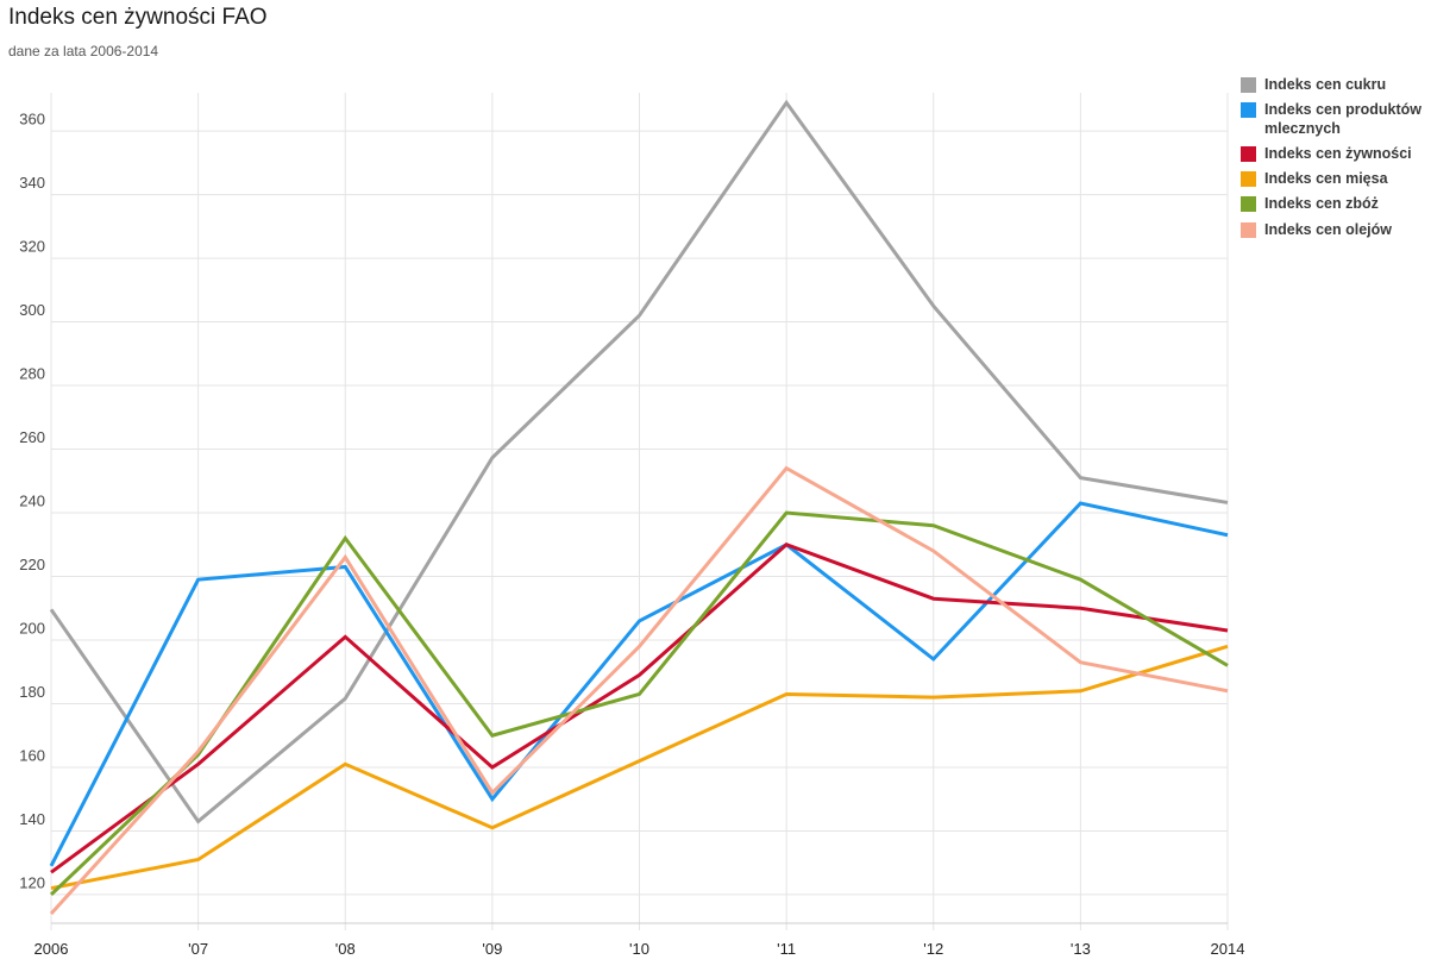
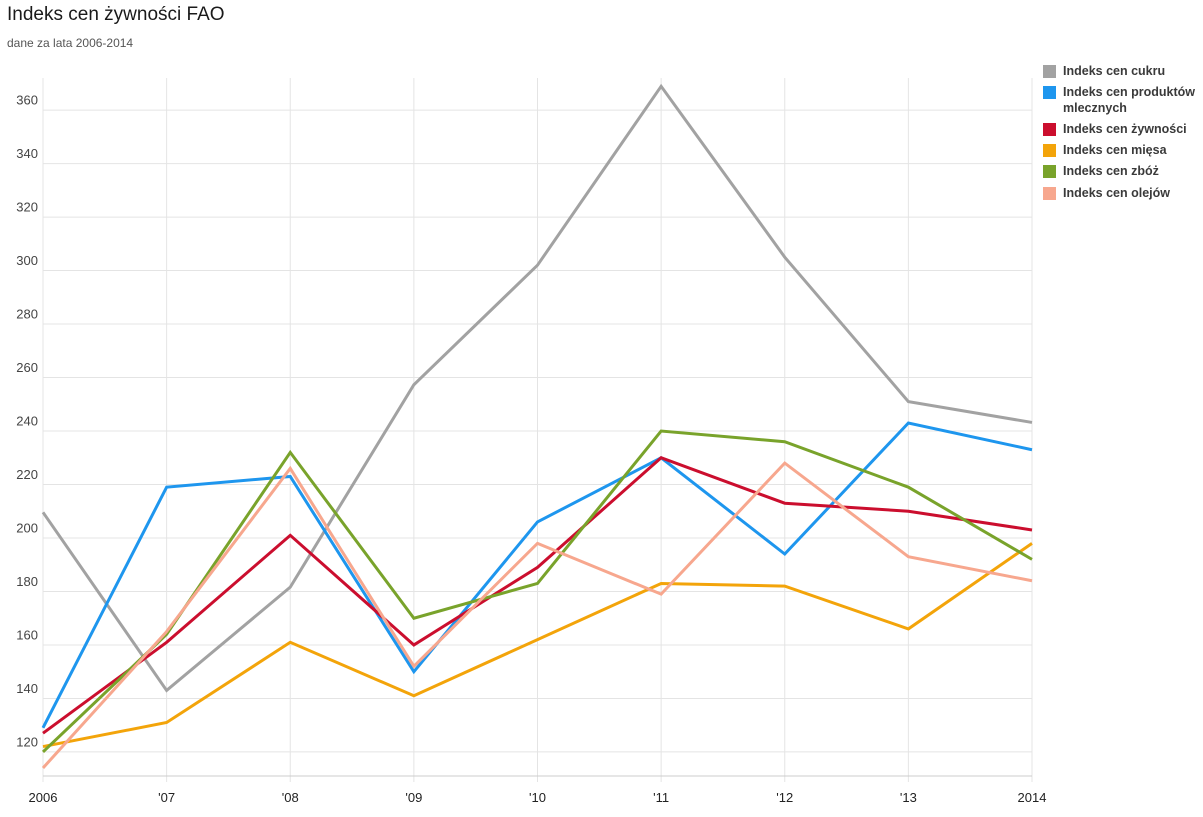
Indeks cen olejów/'11: 254 -> 179
Indeks cen mięsa/'13: 184 -> 166
